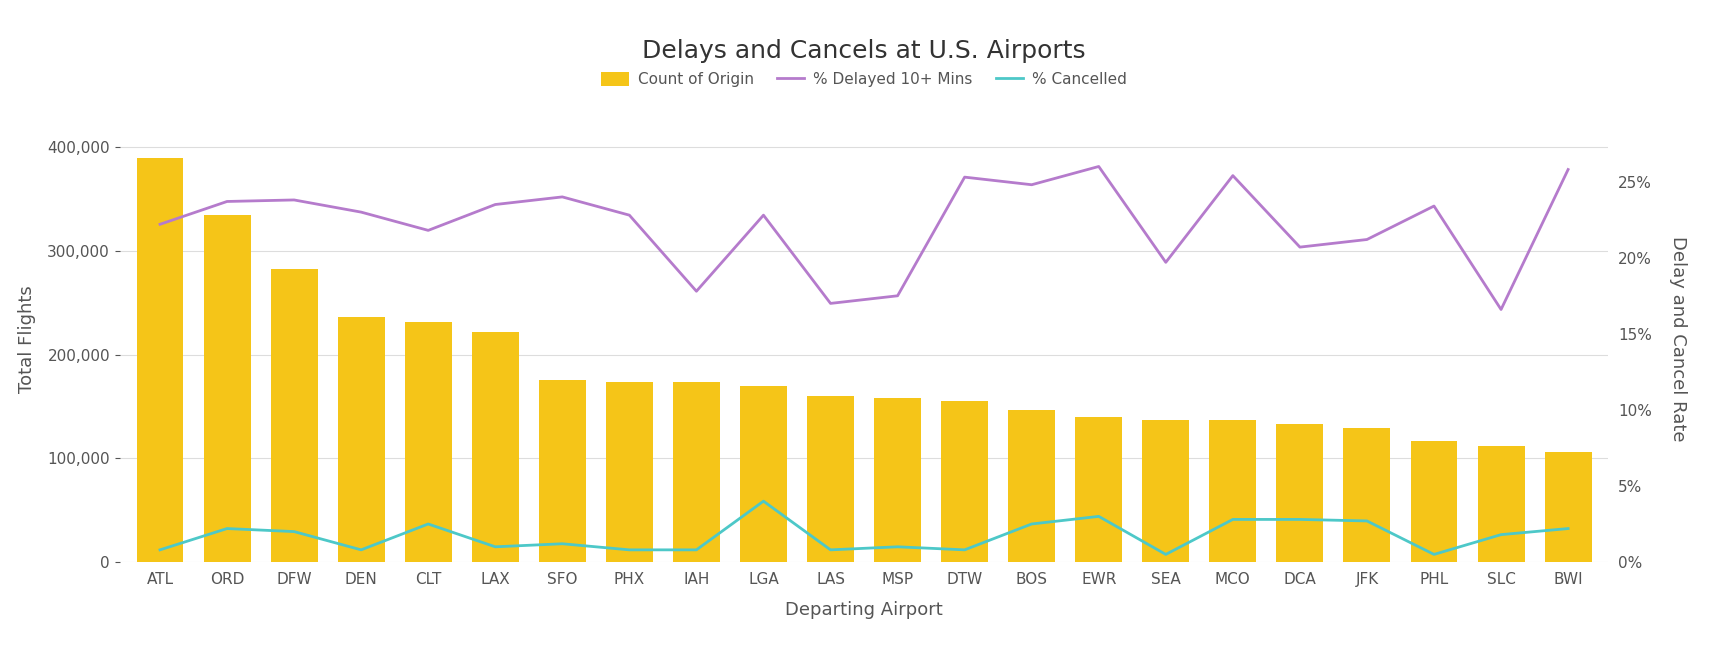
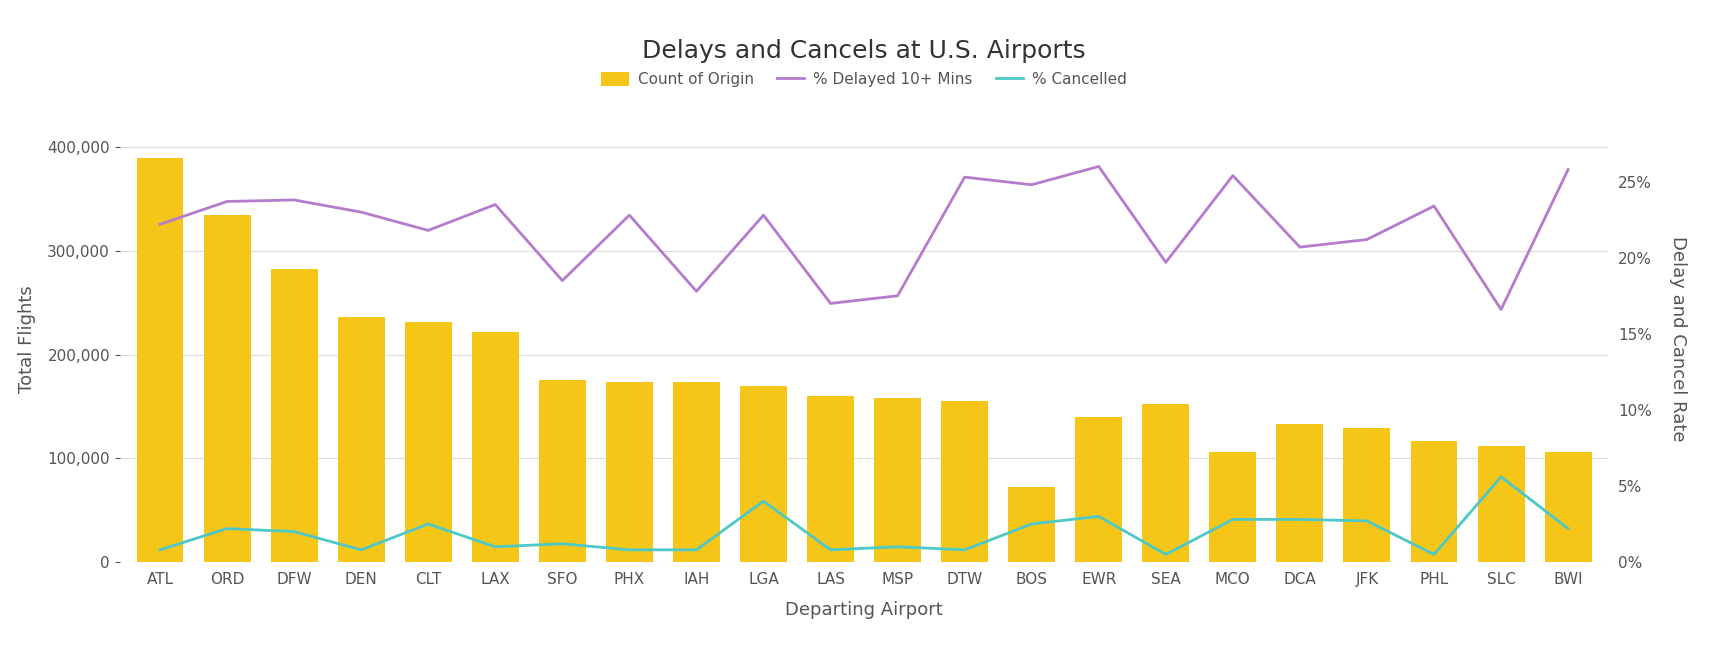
% Delayed 10+ Mins/SFO: 24.0% -> 18.5%
Count of Origin/BOS: 147,000 -> 72,000
Count of Origin/SEA: 137,000 -> 152,000
Count of Origin/MCO: 137,000 -> 106,000
% Cancelled/SLC: 1.8% -> 5.6%
